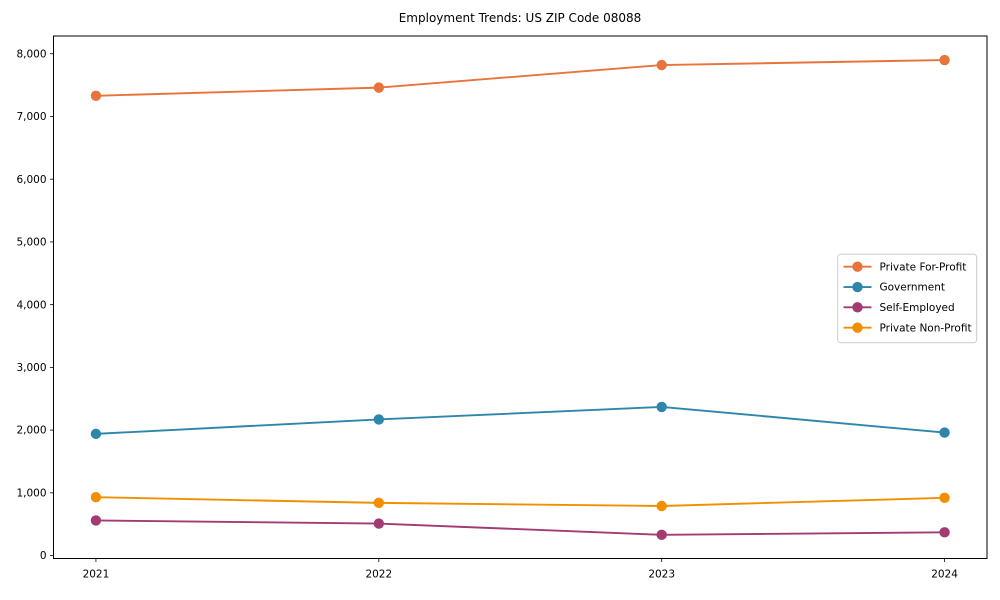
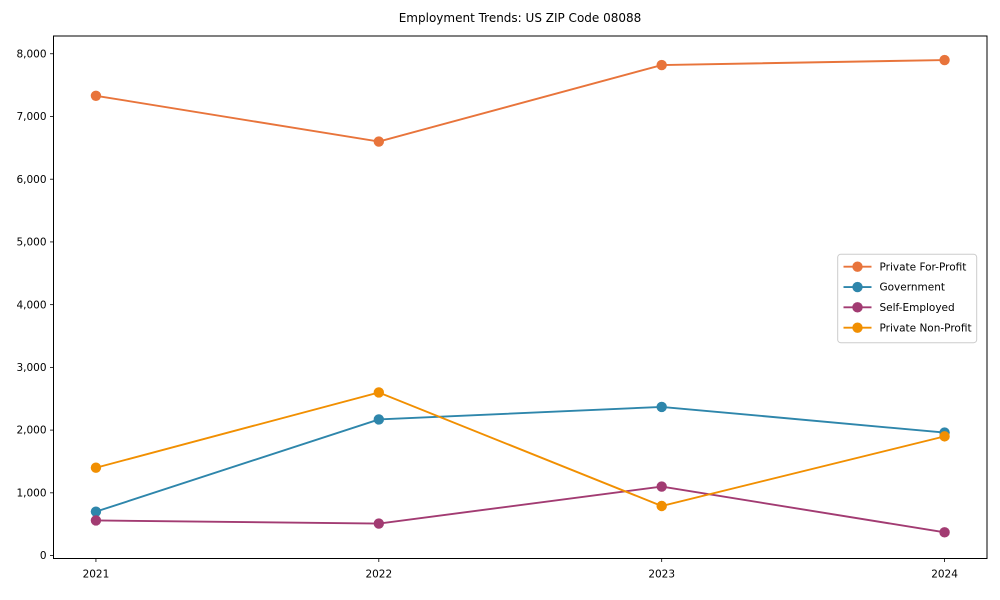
Government/2021: 1900 -> 700
Private Non-Profit/2021: 900 -> 1400
Private For-Profit/2022: 7500 -> 6600
Private Non-Profit/2022: 800 -> 2600
Self-Employed/2023: 300 -> 1100
Private Non-Profit/2024: 900 -> 1900
